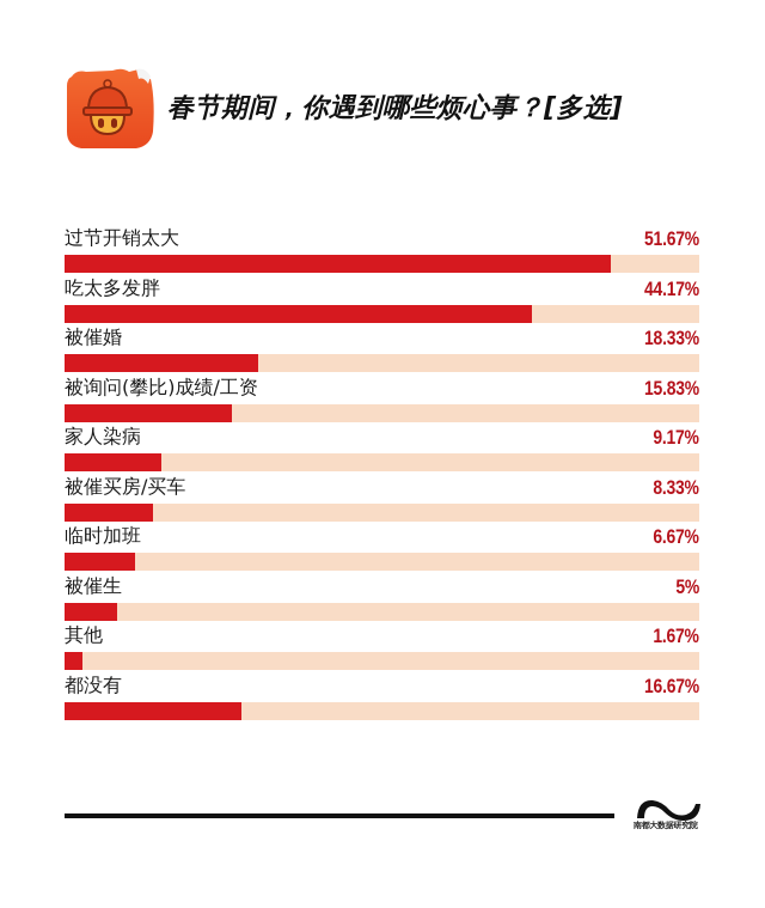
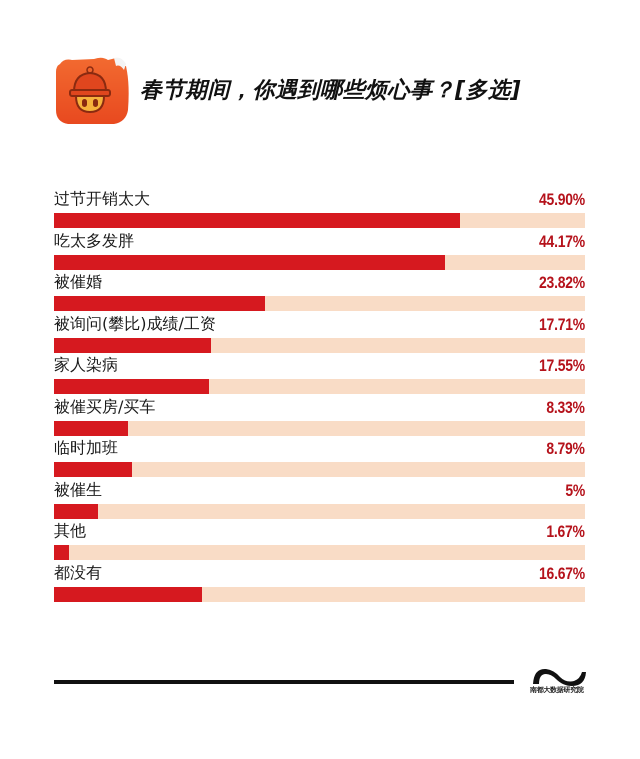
过节开销太大: 51.67% -> 45.90%
被催婚: 18.33% -> 23.82%
被询问(攀比)成绩/工资: 15.83% -> 17.71%
家人染病: 9.17% -> 17.55%
临时加班: 6.67% -> 8.79%
